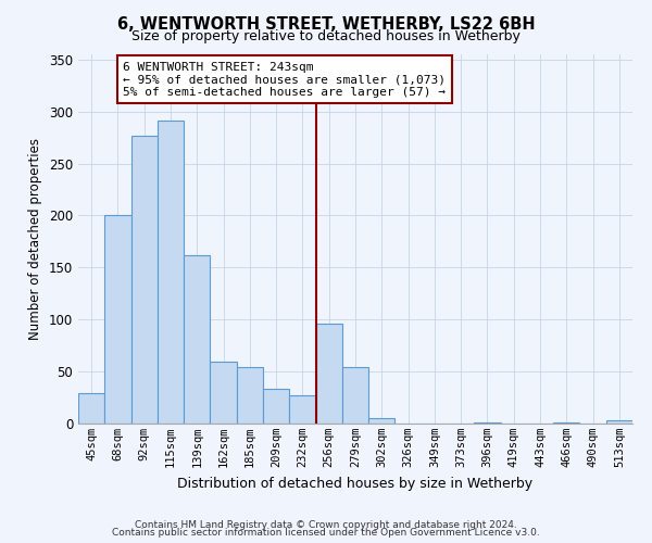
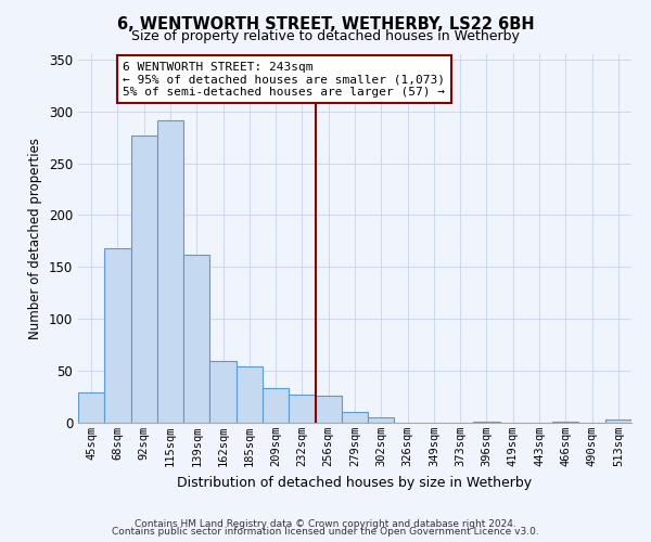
68sqm: 200 -> 168
256sqm: 96 -> 26
279sqm: 54 -> 10
